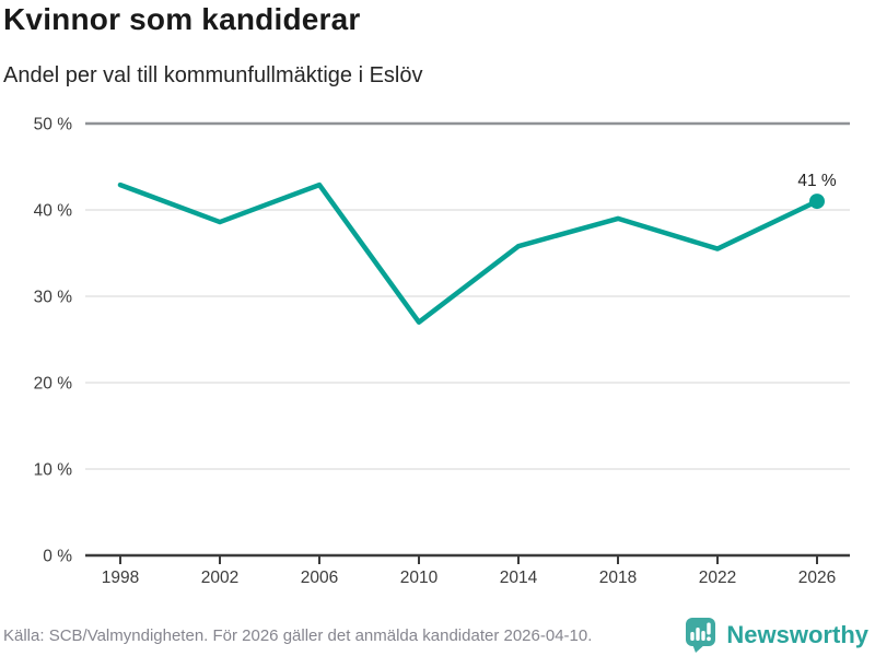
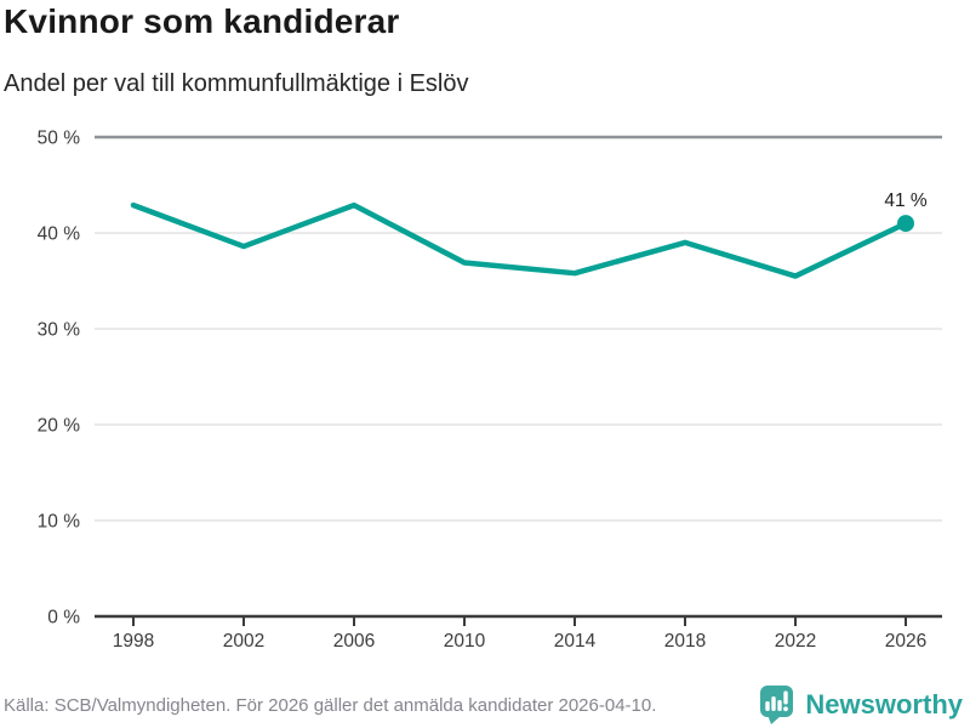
2010: 27% -> 37%
